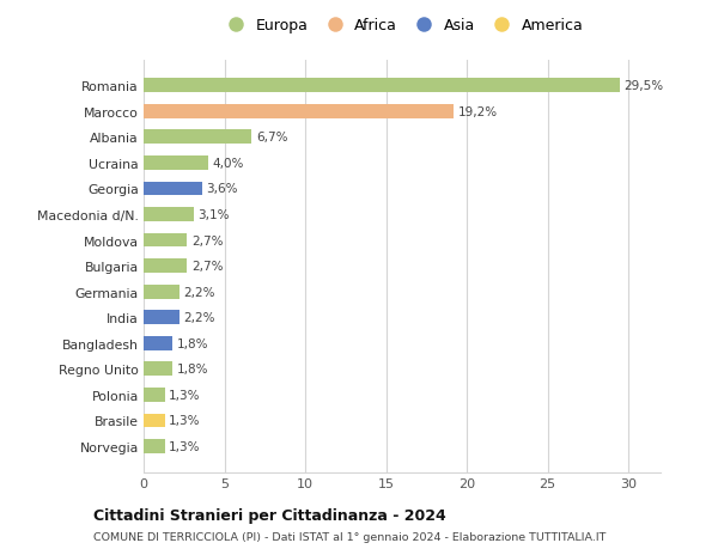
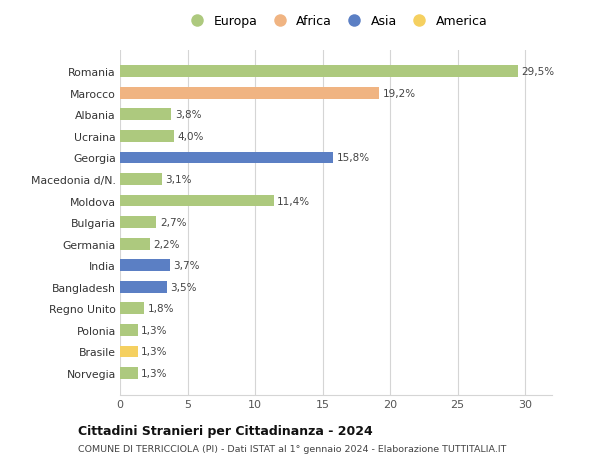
Albania: 6,7% -> 3,8%
Georgia: 3,6% -> 15,8%
Moldova: 2,7% -> 11,4%
India: 2,2% -> 3,7%
Bangladesh: 1,8% -> 3,5%
